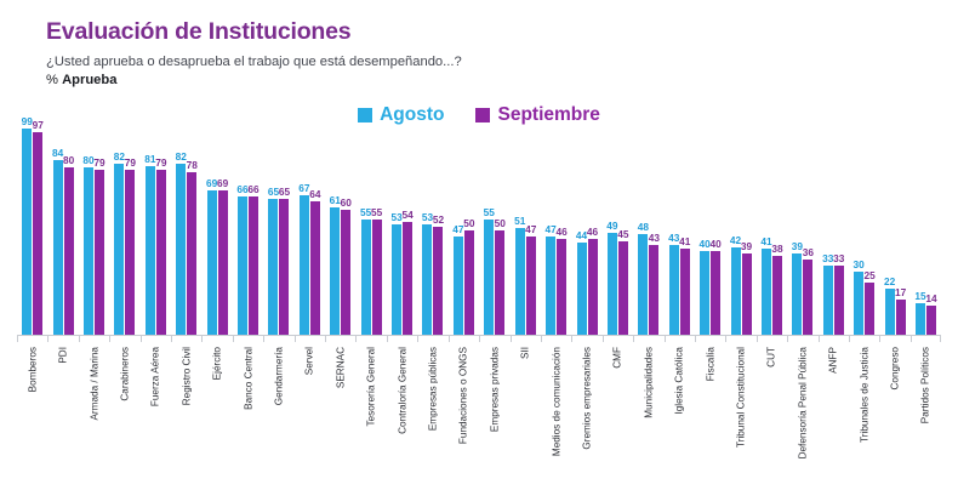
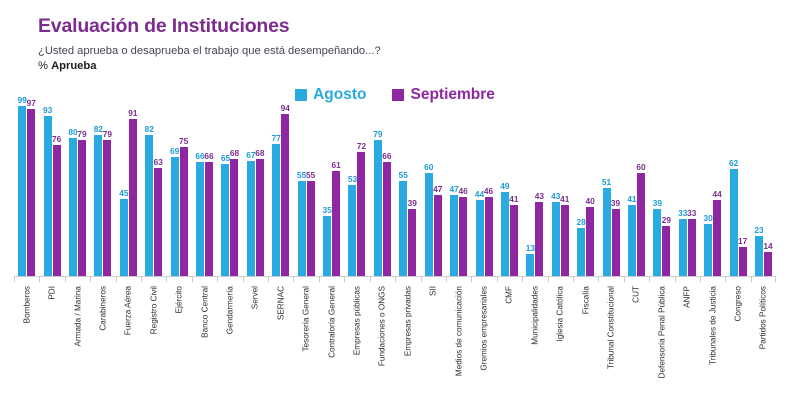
Agosto/PDI: 84 -> 93
Septiembre/PDI: 80 -> 76
Agosto/Fuerza Aérea: 81 -> 45
Septiembre/Fuerza Aérea: 79 -> 91
Septiembre/Registro Civil: 78 -> 63
Septiembre/Ejército: 69 -> 75
Septiembre/Gendarmería: 65 -> 68
Septiembre/Servel: 64 -> 68
Agosto/SERNAC: 61 -> 77
Septiembre/SERNAC: 60 -> 94
Agosto/Contraloría General: 53 -> 35
Septiembre/Contraloría General: 54 -> 61
Septiembre/Empresas públicas: 52 -> 72
Agosto/Fundaciones o ONGS: 47 -> 79
Septiembre/Fundaciones o ONGS: 50 -> 66
Septiembre/Empresas privadas: 50 -> 39
Agosto/SII: 51 -> 60
Septiembre/CMF: 45 -> 41
Agosto/Municipalidades: 48 -> 13
Agosto/Fiscalía: 40 -> 28
Agosto/Tribunal Constitucional: 42 -> 51
Septiembre/CUT: 38 -> 60
Septiembre/Defensoría Penal Pública: 36 -> 29
Septiembre/Tribunales de Justicia: 25 -> 44
Agosto/Congreso: 22 -> 62
Agosto/Partidos Políticos: 15 -> 23
